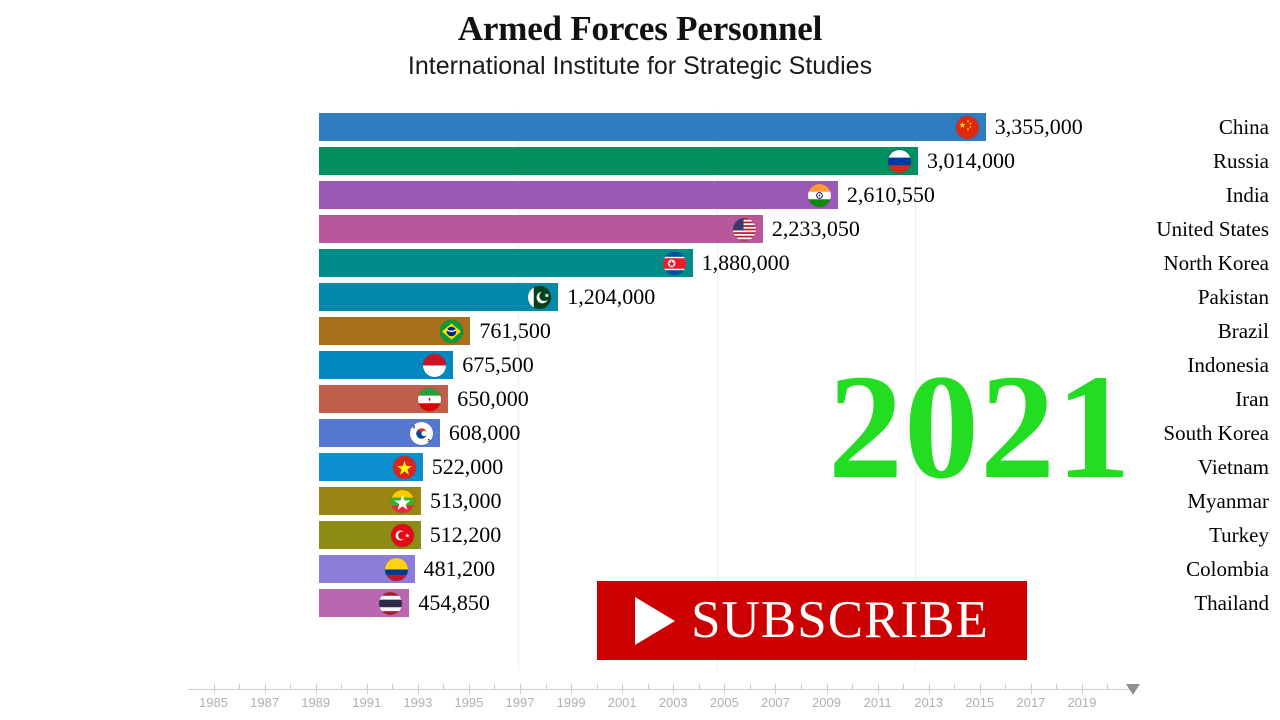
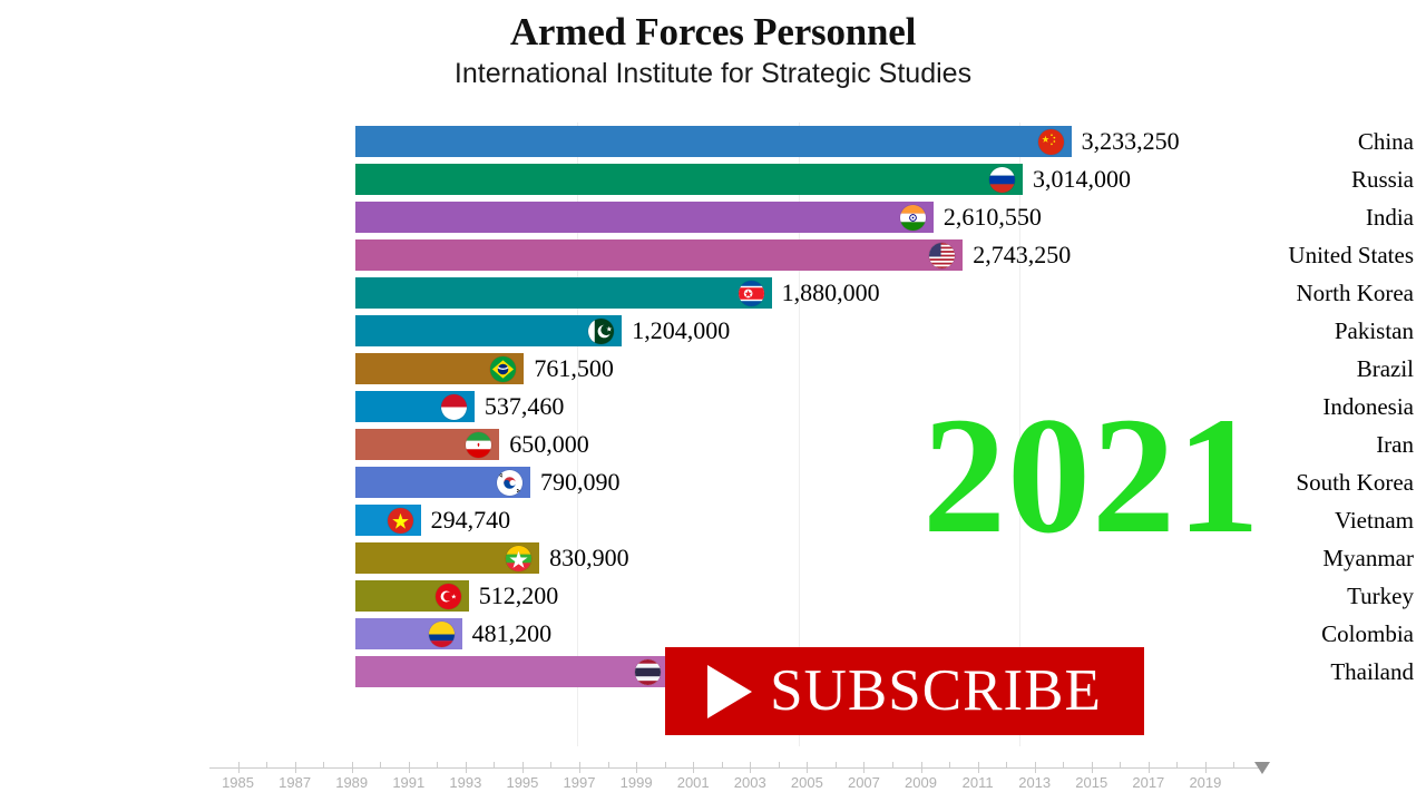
China: 3,355,000 -> 3,233,250
United States: 2,233,050 -> 2,743,250
Indonesia: 675,500 -> 537,460
South Korea: 608,000 -> 790,090
Vietnam: 522,000 -> 294,740
Myanmar: 513,000 -> 830,900
Thailand: 454,850 -> 1,414,300
